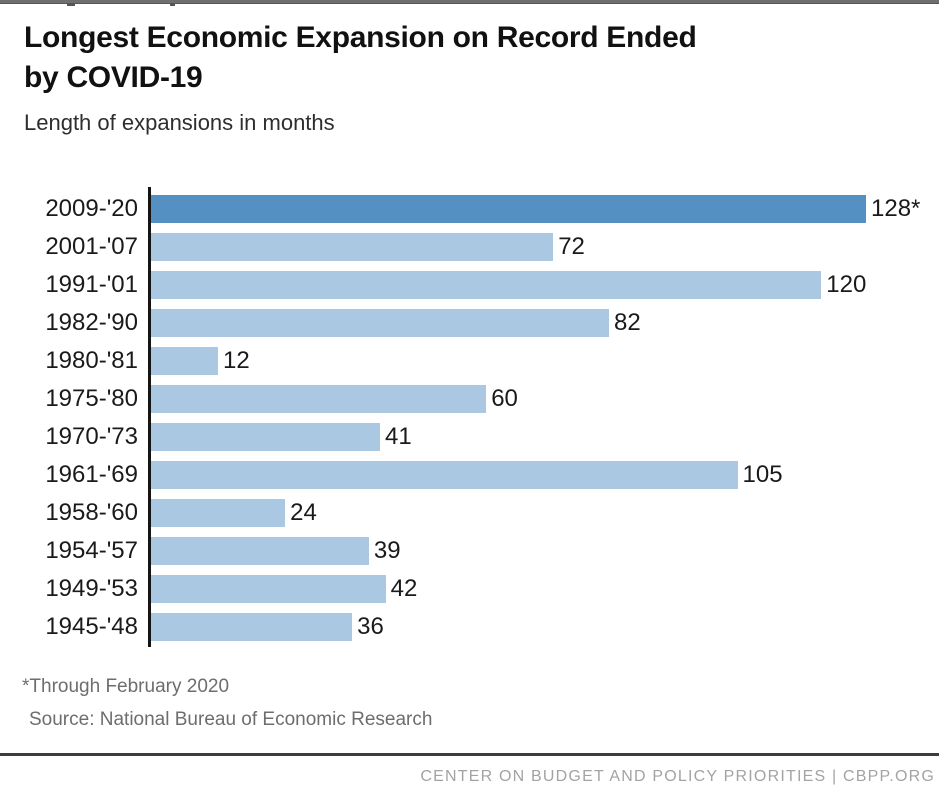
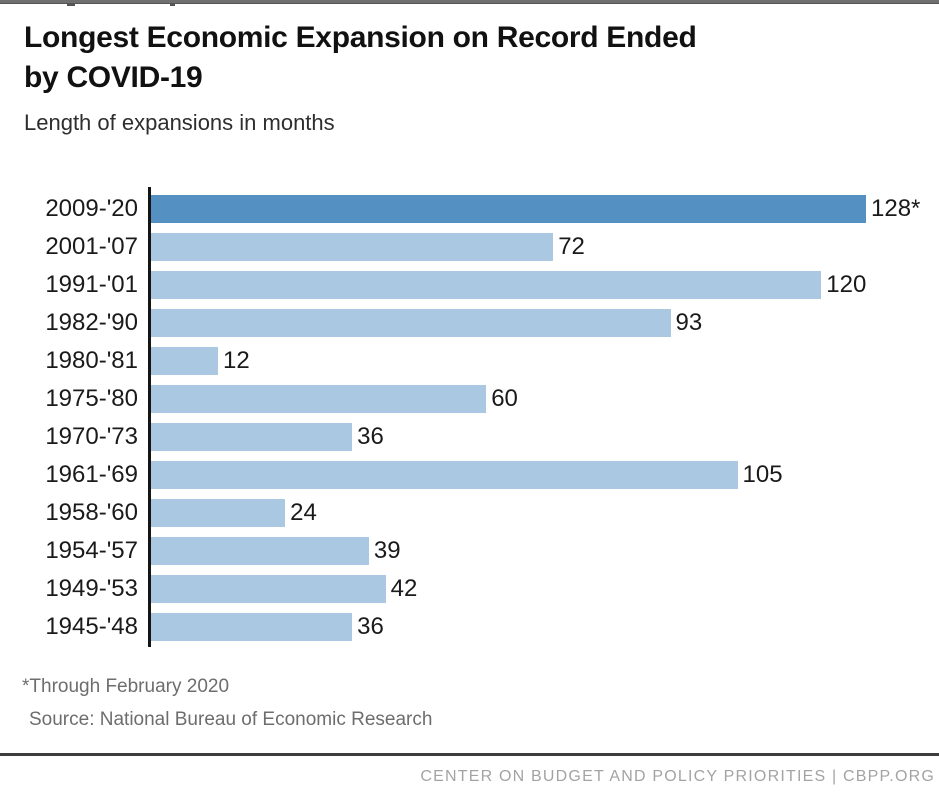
1982-'90: 82 -> 93
1970-'73: 41 -> 36
